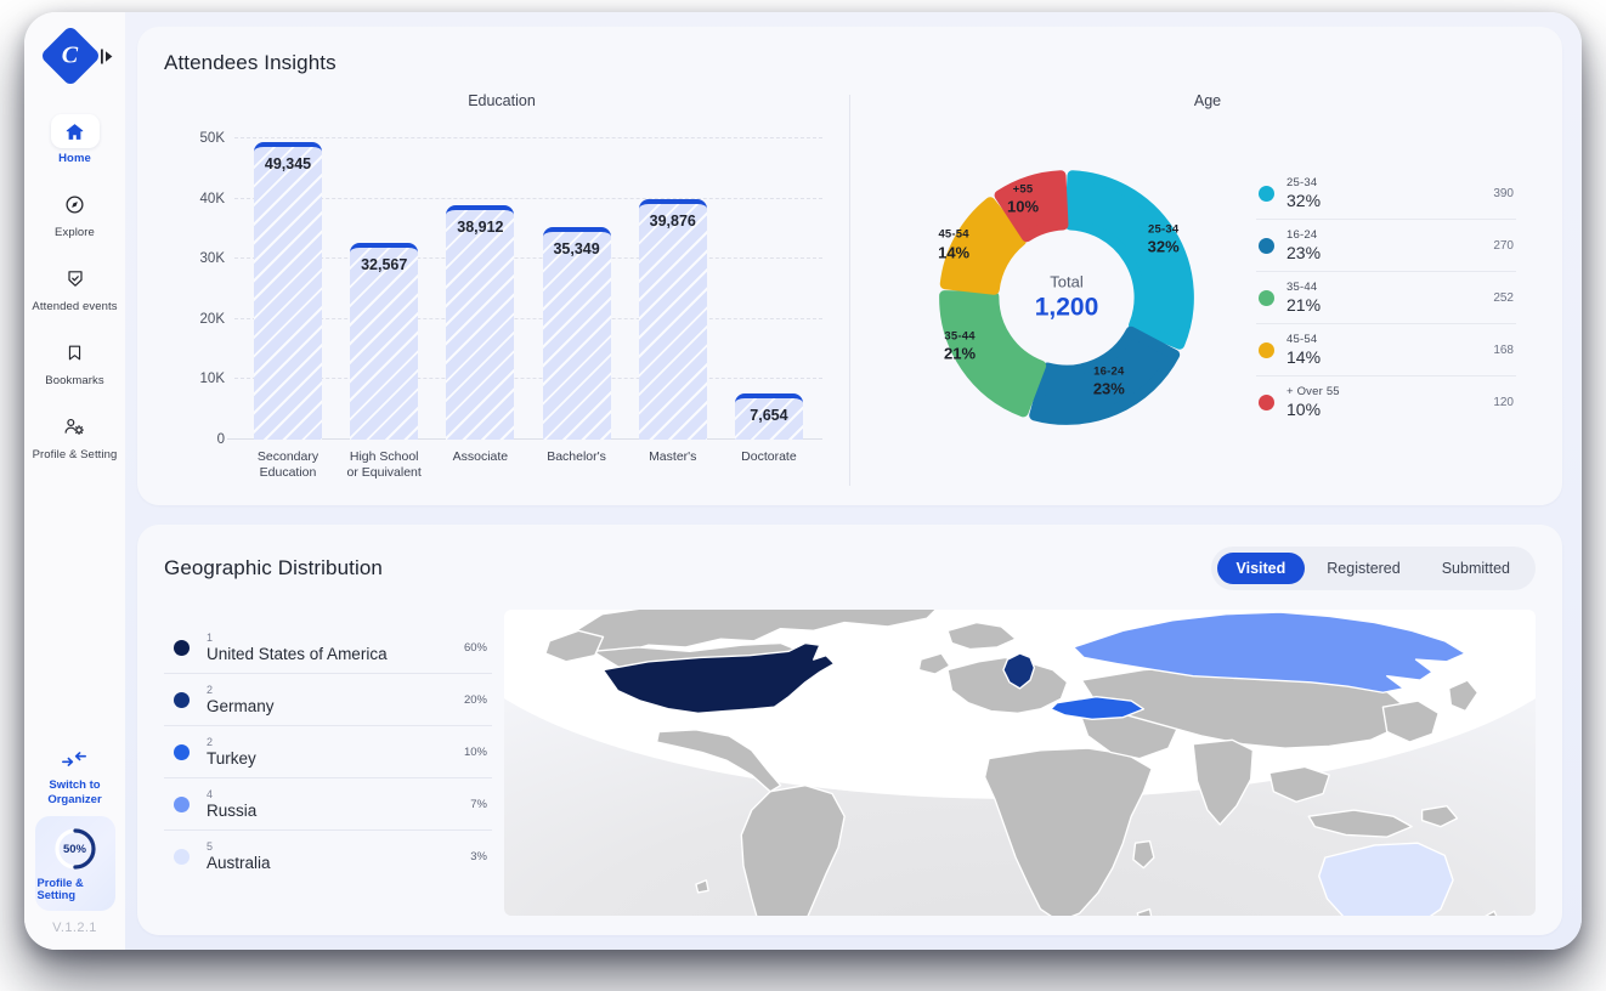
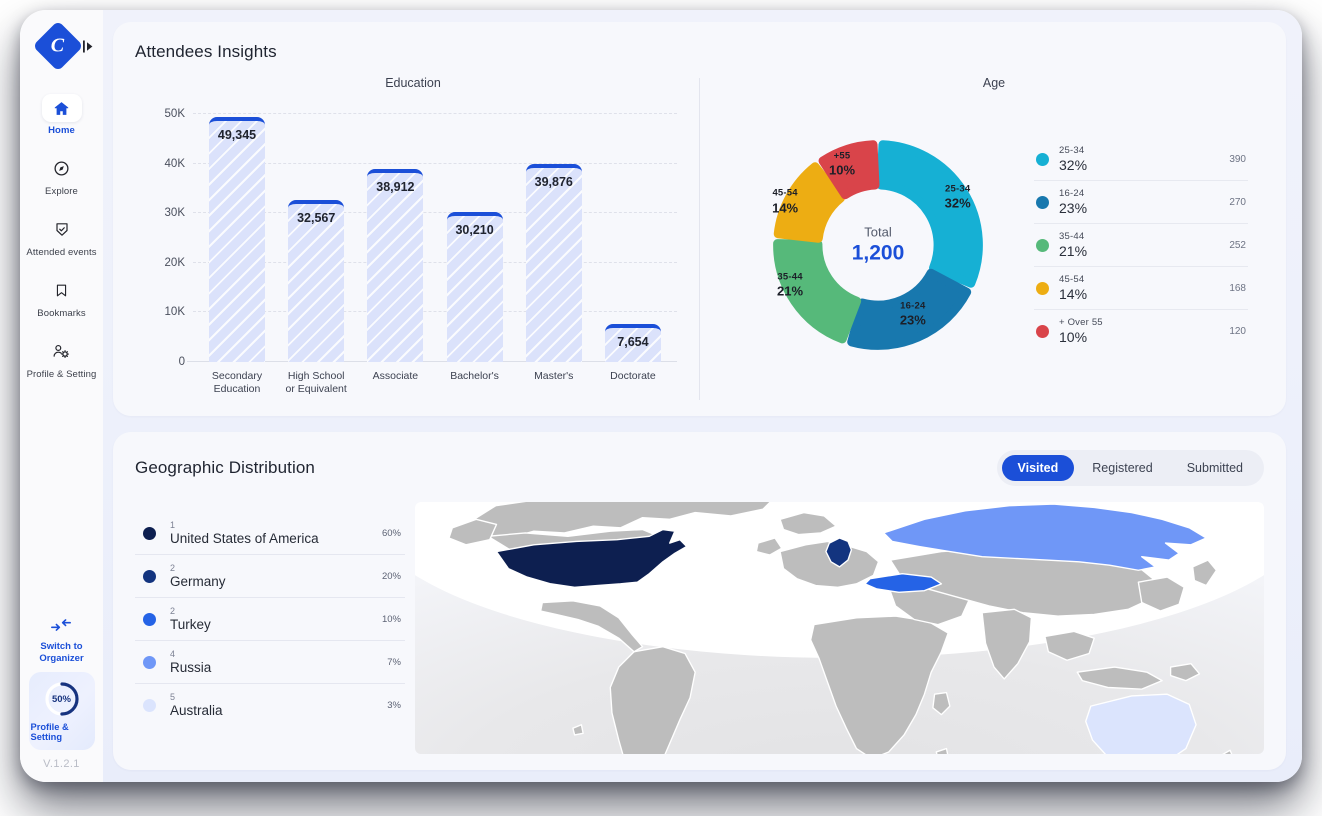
Education/Bachelor's: 35,349 -> 30,210
